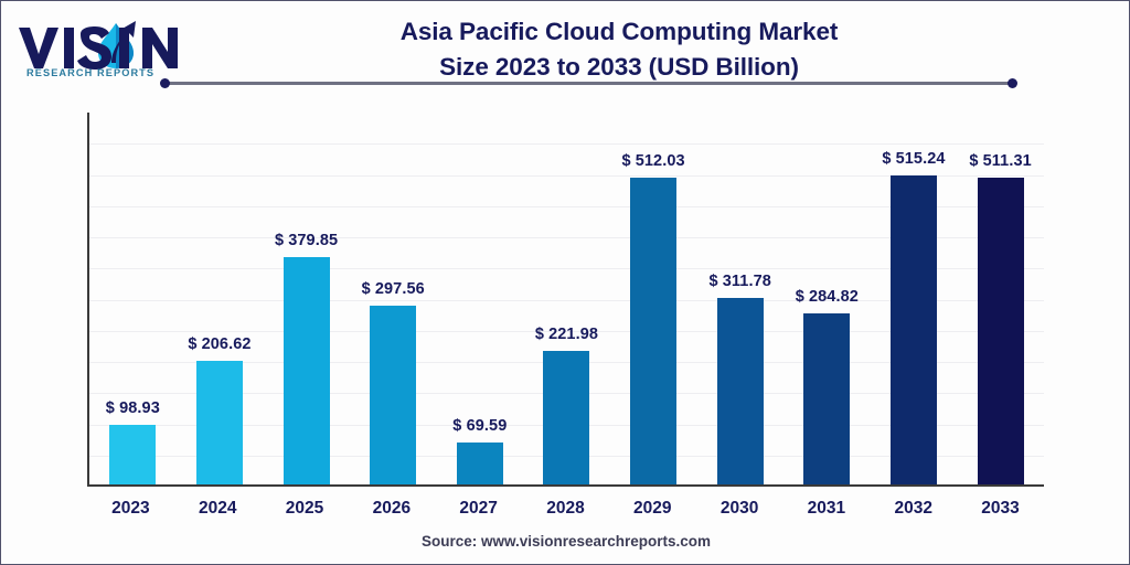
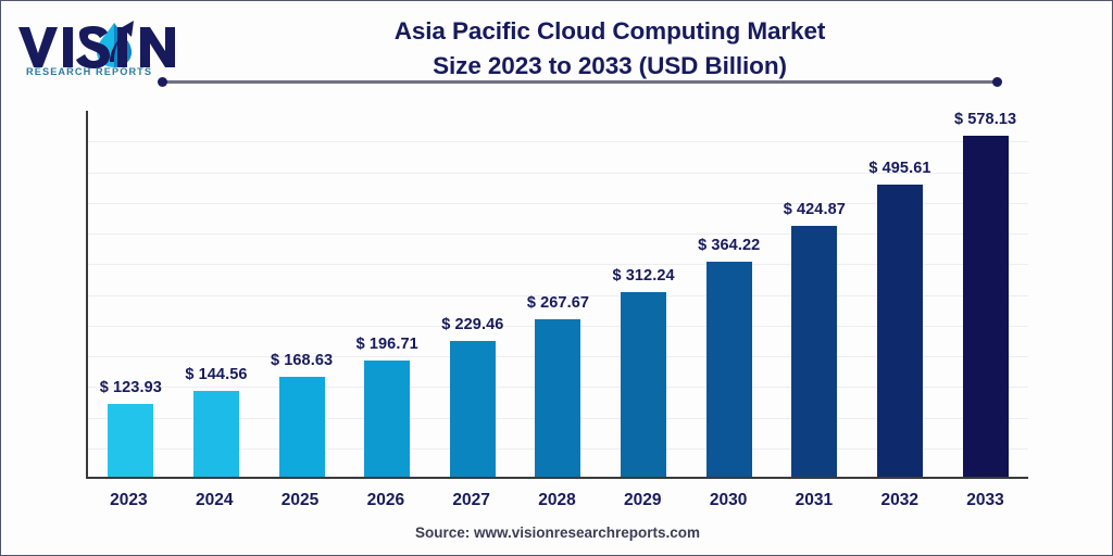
2023: 98.93 -> 123.93
2024: 206.62 -> 144.56
2025: 379.85 -> 168.63
2026: 297.56 -> 196.71
2027: 69.59 -> 229.46
2028: 221.98 -> 267.67
2029: 512.03 -> 312.24
2030: 311.78 -> 364.22
2031: 284.82 -> 424.87
2032: 515.24 -> 495.61
2033: 511.31 -> 578.13
